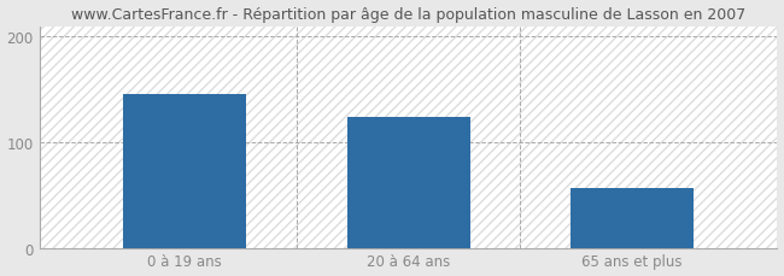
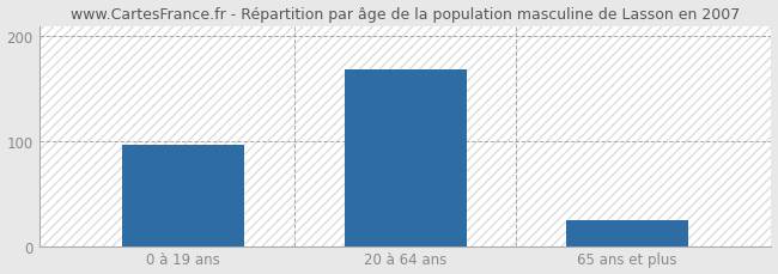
0 à 19 ans: 146 -> 97
20 à 64 ans: 124 -> 168
65 ans et plus: 56 -> 25
